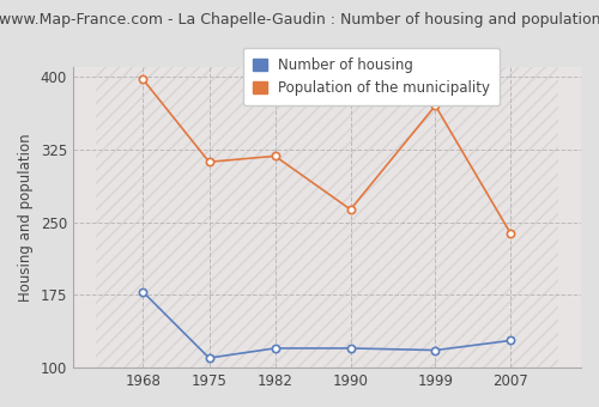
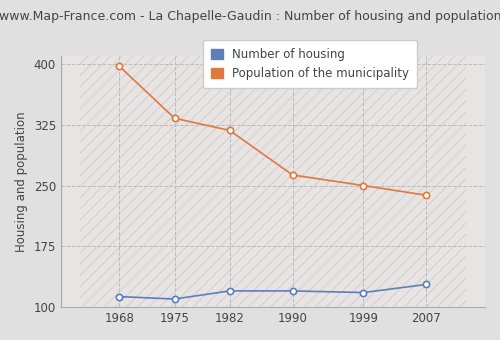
Number of housing/1968: 178 -> 113
Population of the municipality/1975: 312 -> 333
Population of the municipality/1999: 370 -> 250
